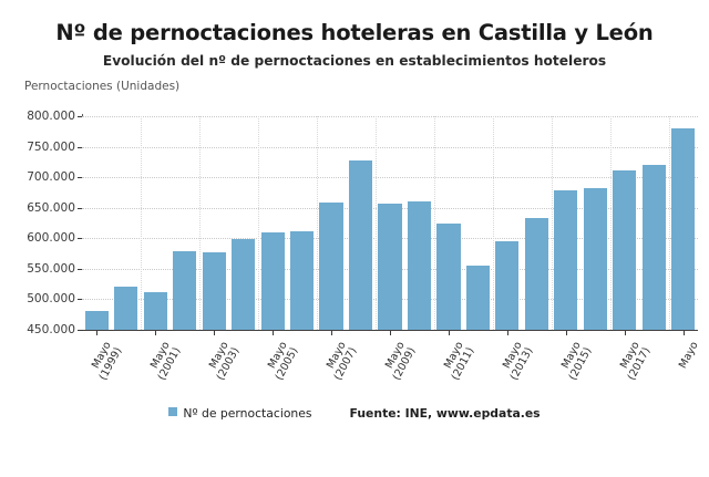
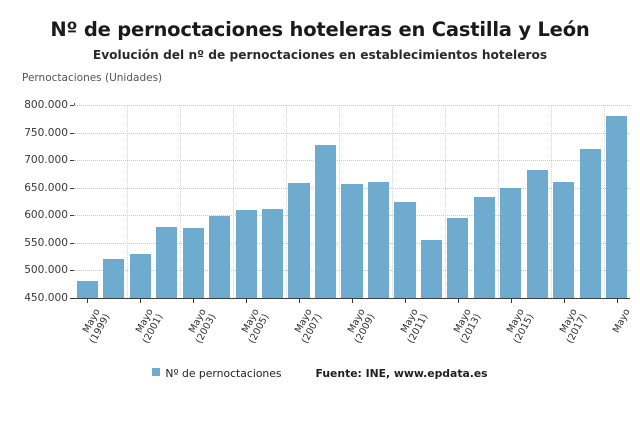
Mayo (2001): 510000 -> 530000
Mayo (2015): 680000 -> 650000
Mayo (2017): 710000 -> 660000
